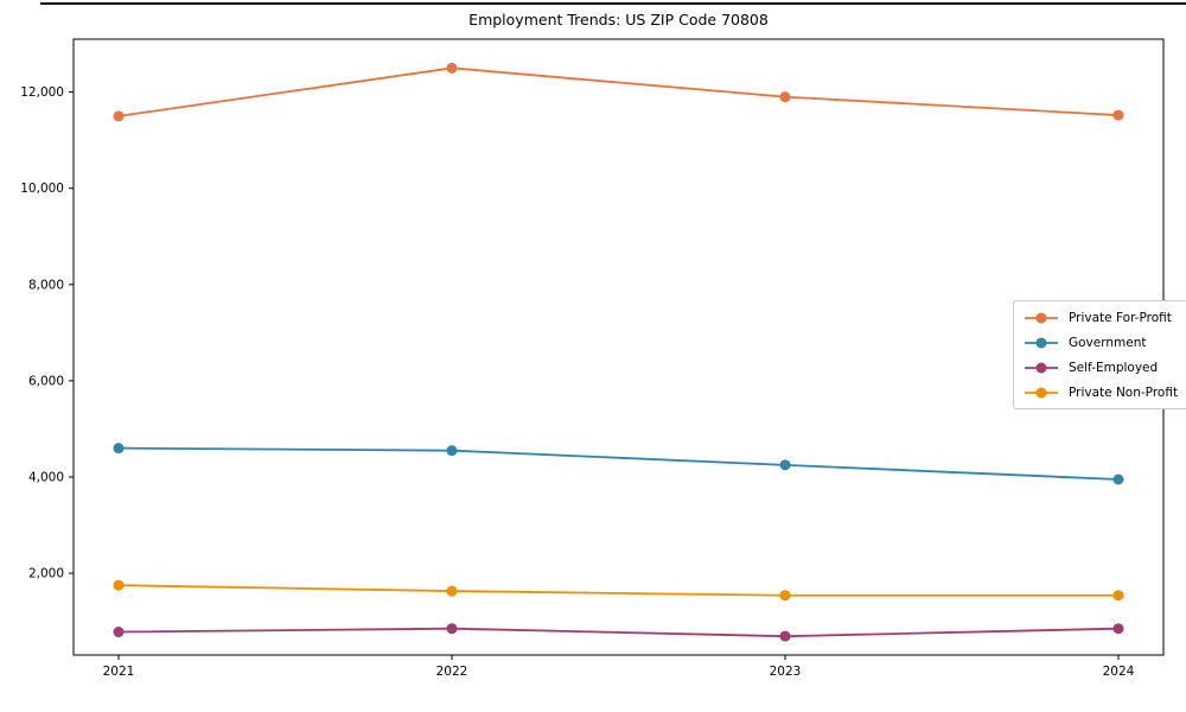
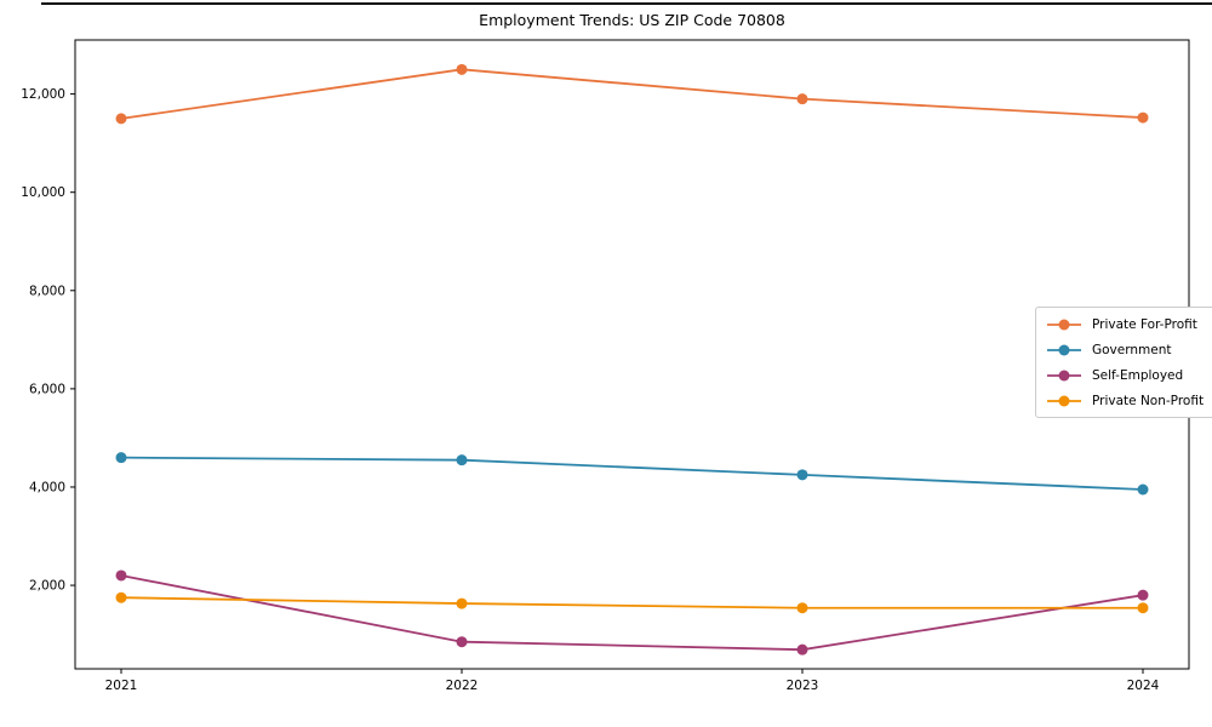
Self-Employed/2021: 800 -> 2200
Self-Employed/2024: 800 -> 1800
